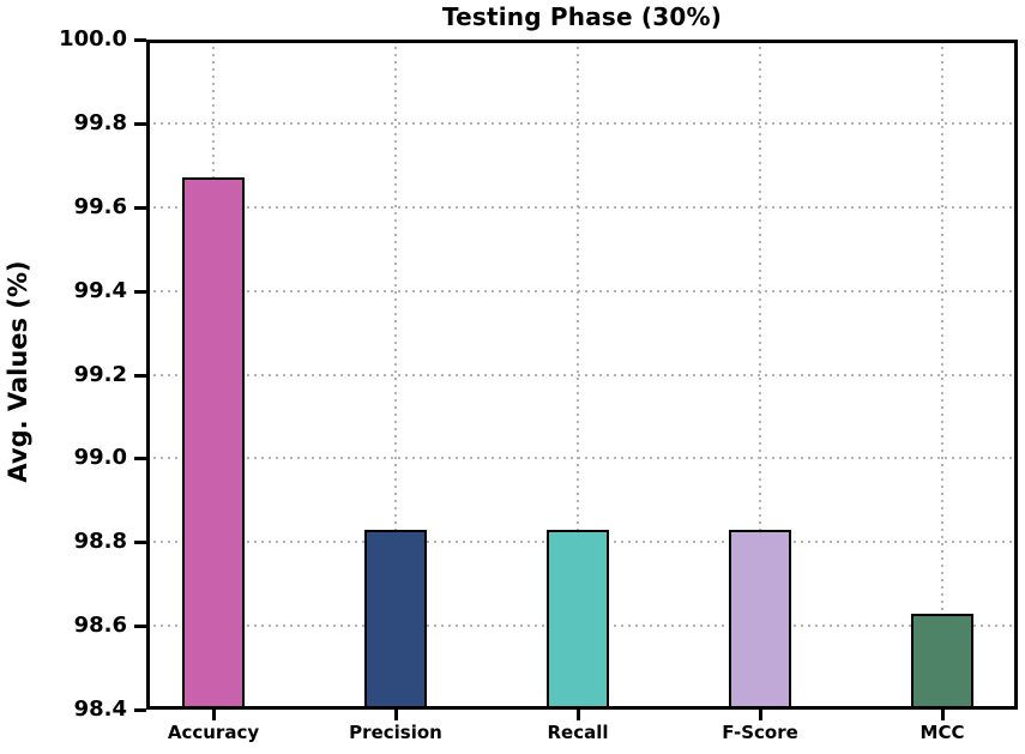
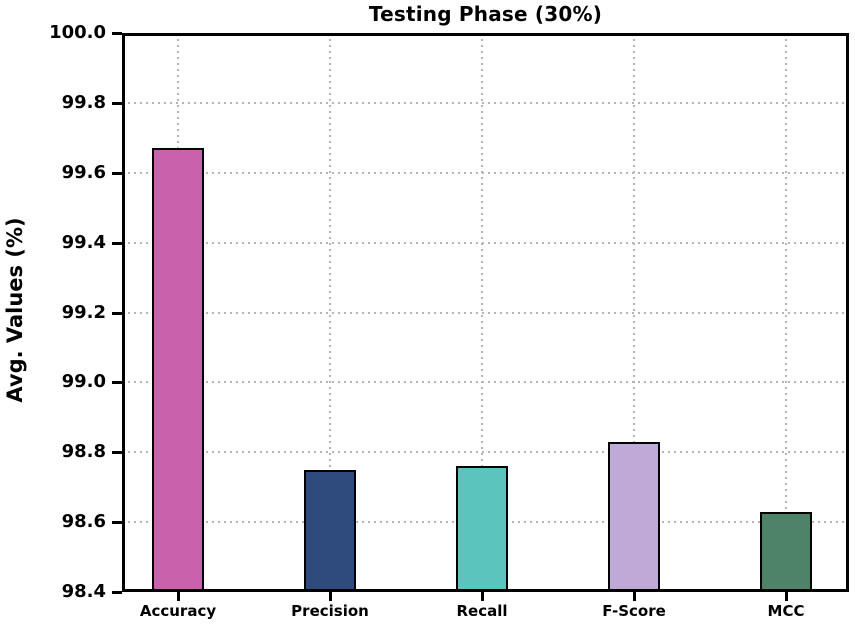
Precision: 98.83 -> 98.75
Recall: 98.83 -> 98.76
